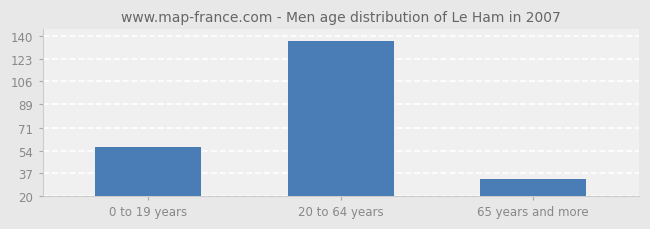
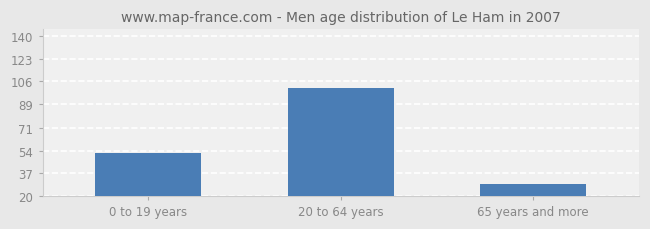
0 to 19 years: 57 -> 52
20 to 64 years: 136 -> 101
65 years and more: 33 -> 29
